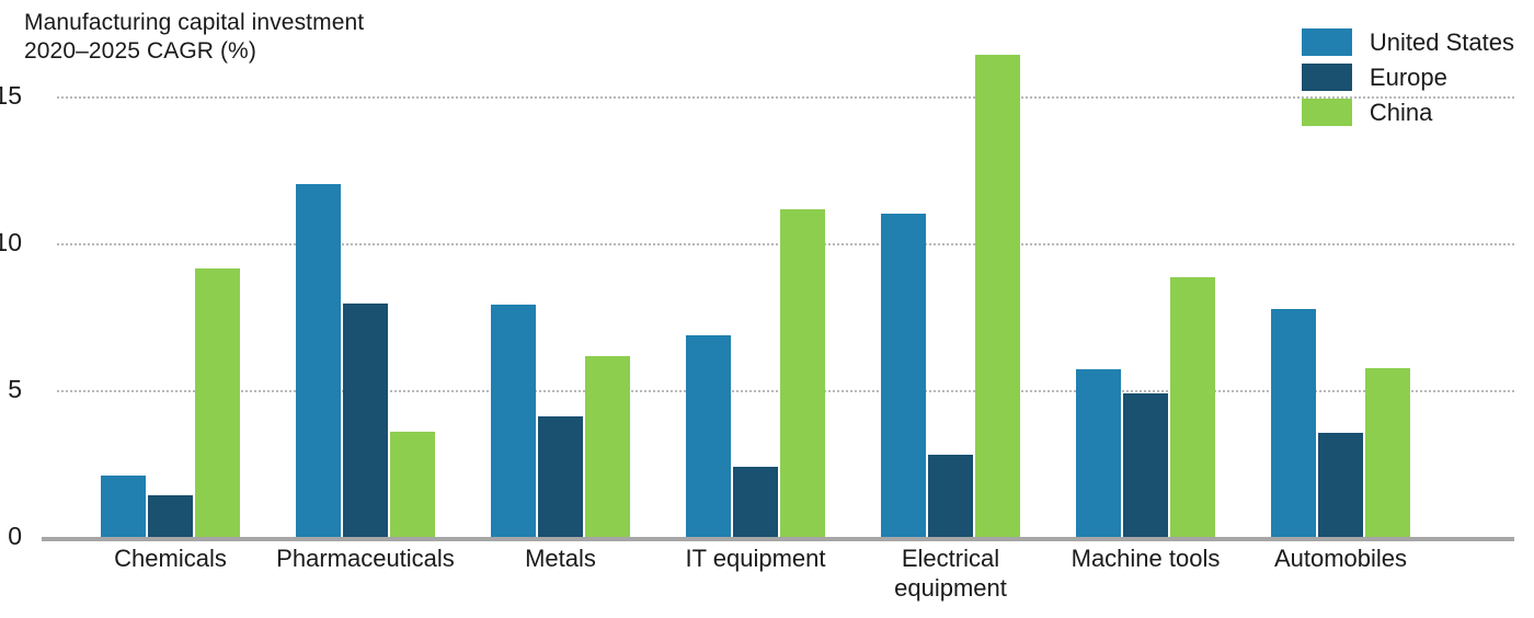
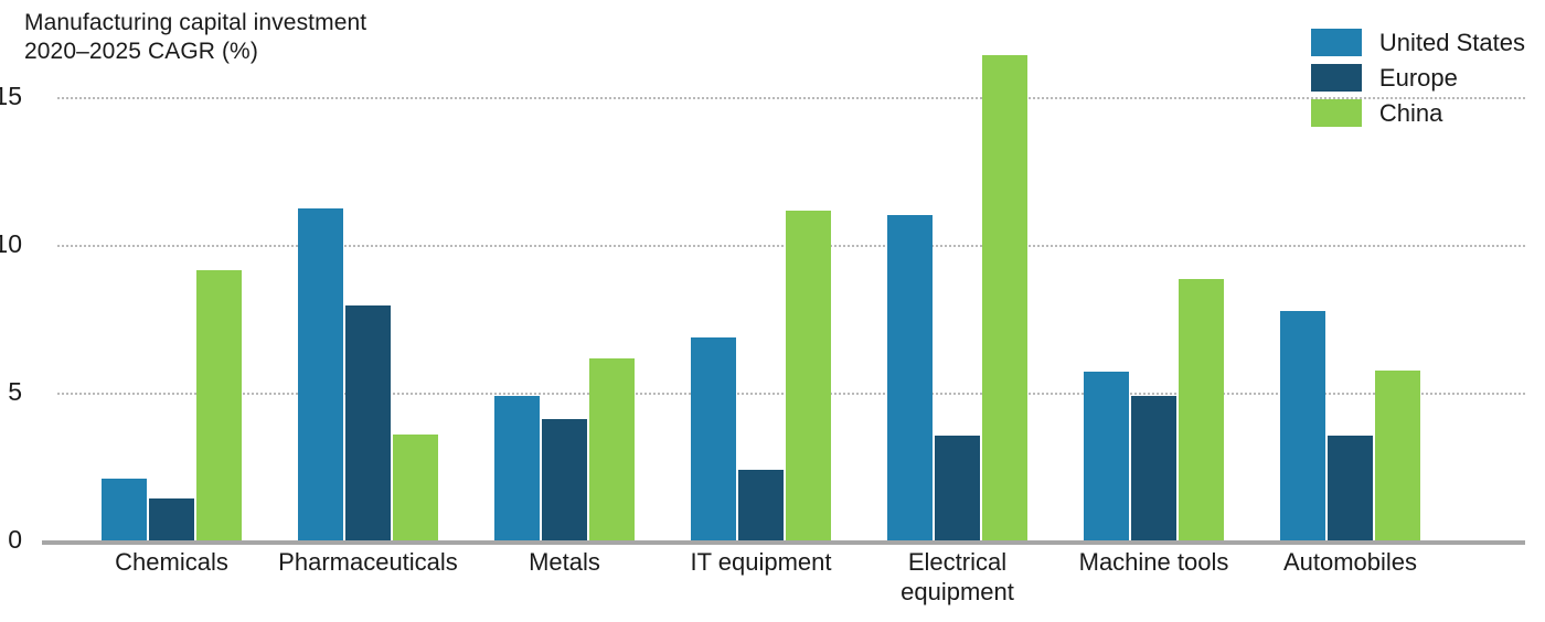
United States/Pharmaceuticals: 12.0 -> 11.2
United States/Metals: 7.9 -> 4.9
Europe/Electrical equipment: 2.8 -> 3.5
